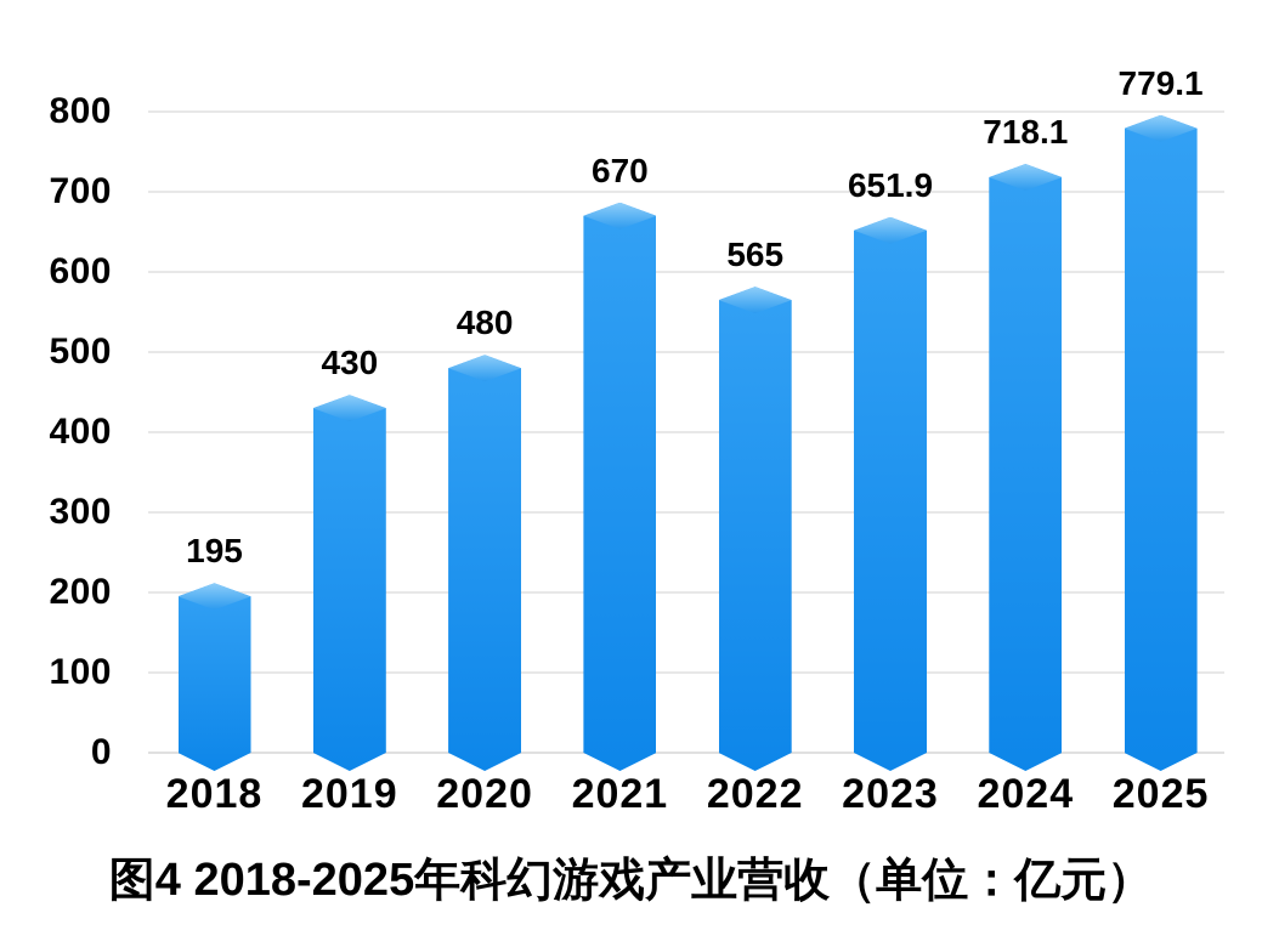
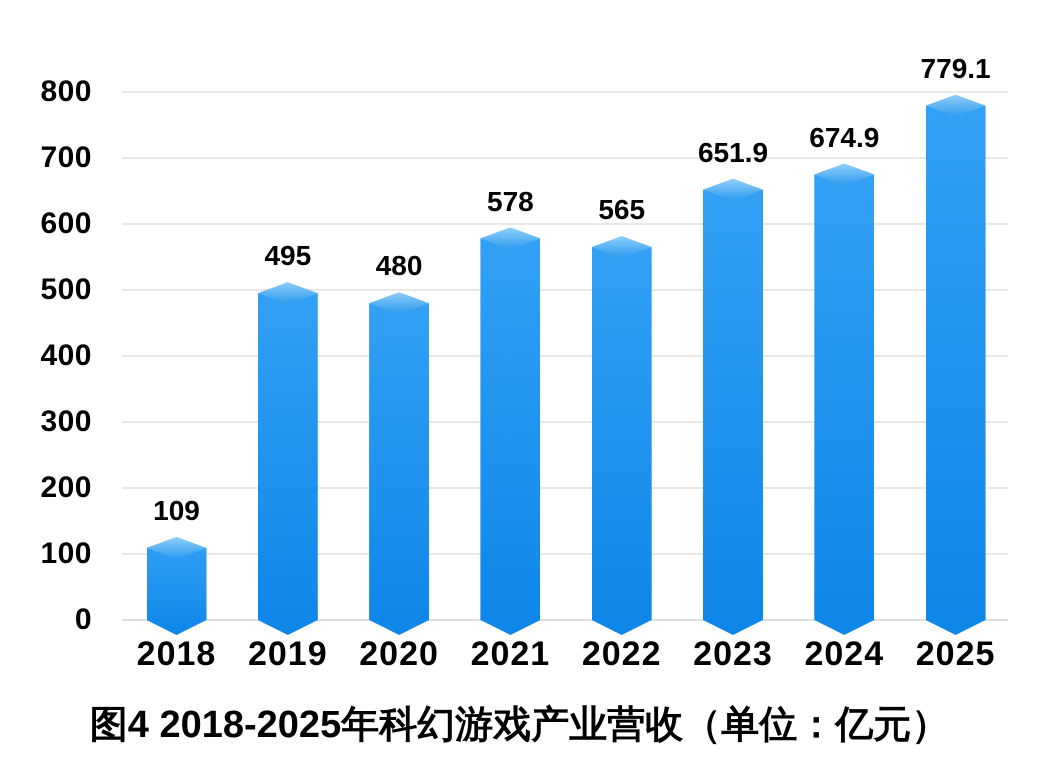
2018: 195 -> 109
2019: 430 -> 495
2021: 670 -> 578
2024: 718.1 -> 674.9
